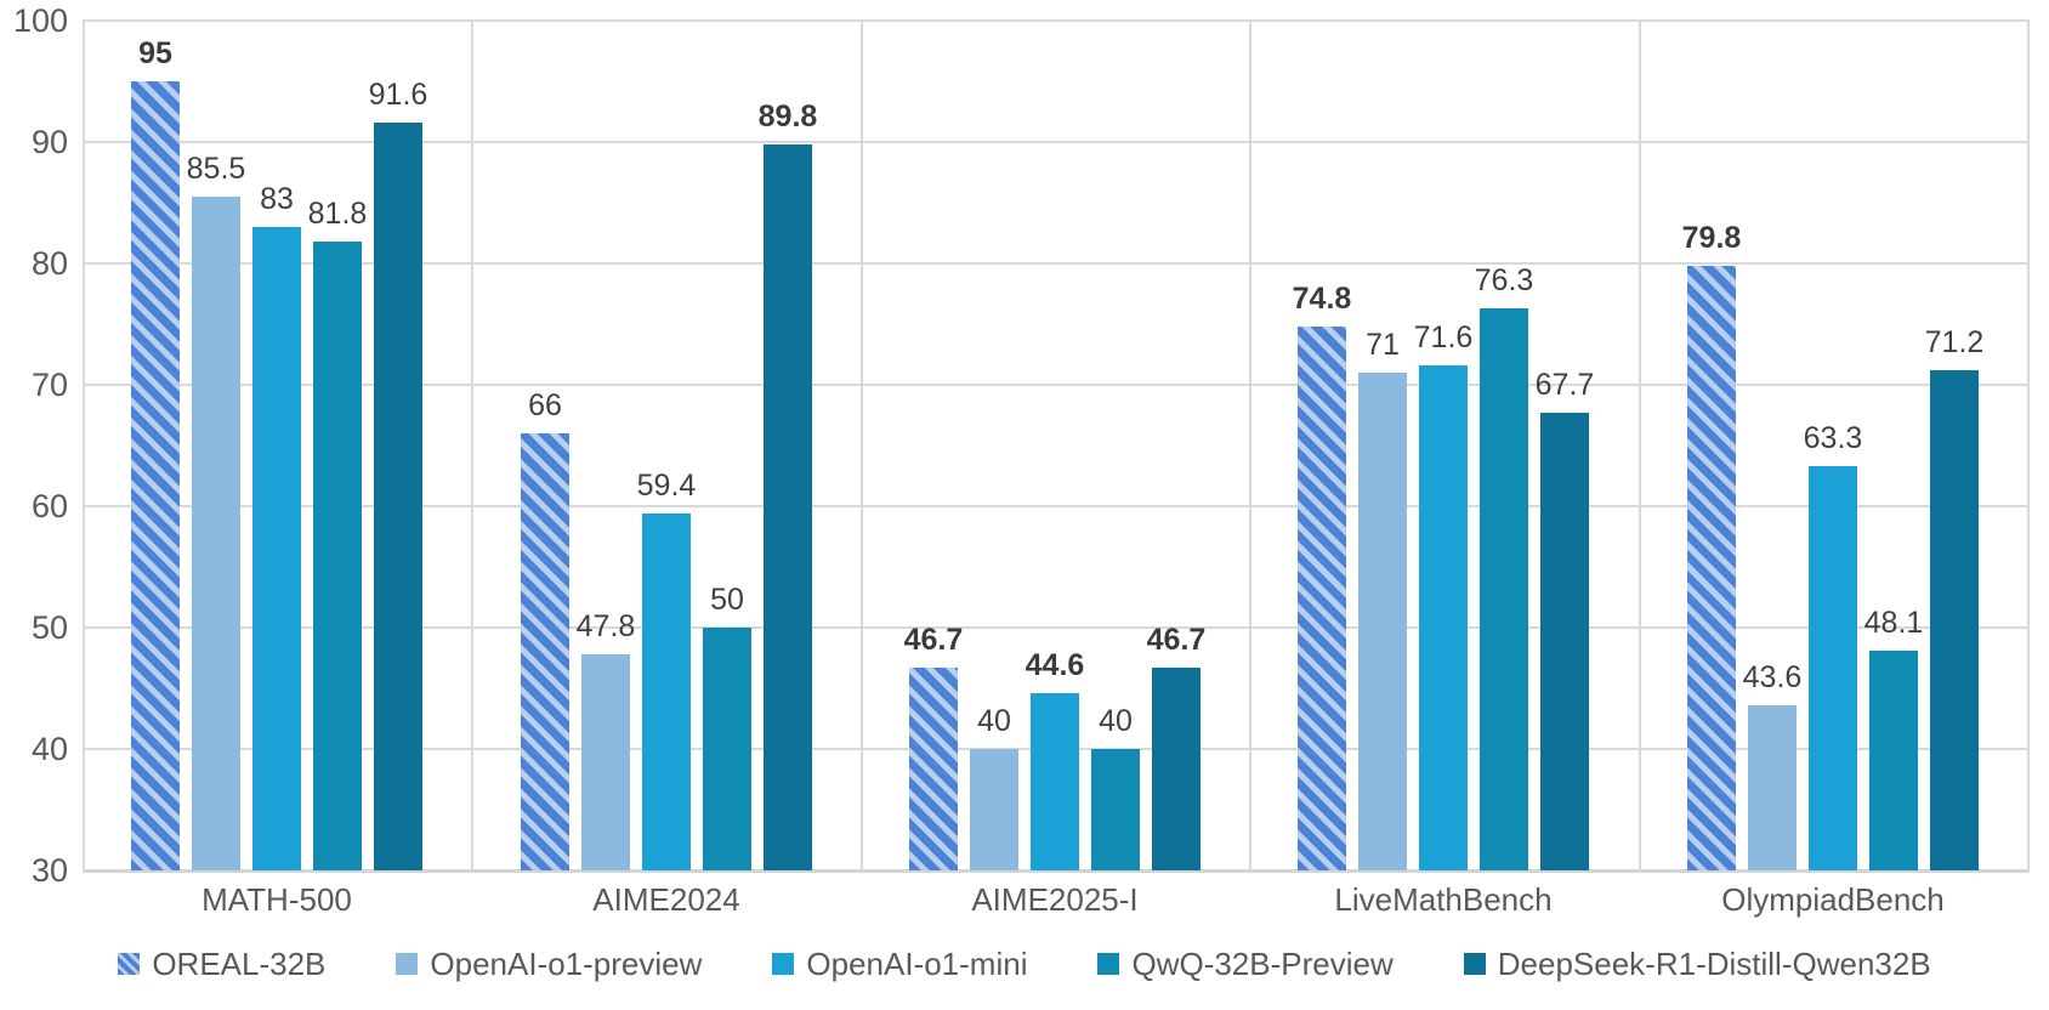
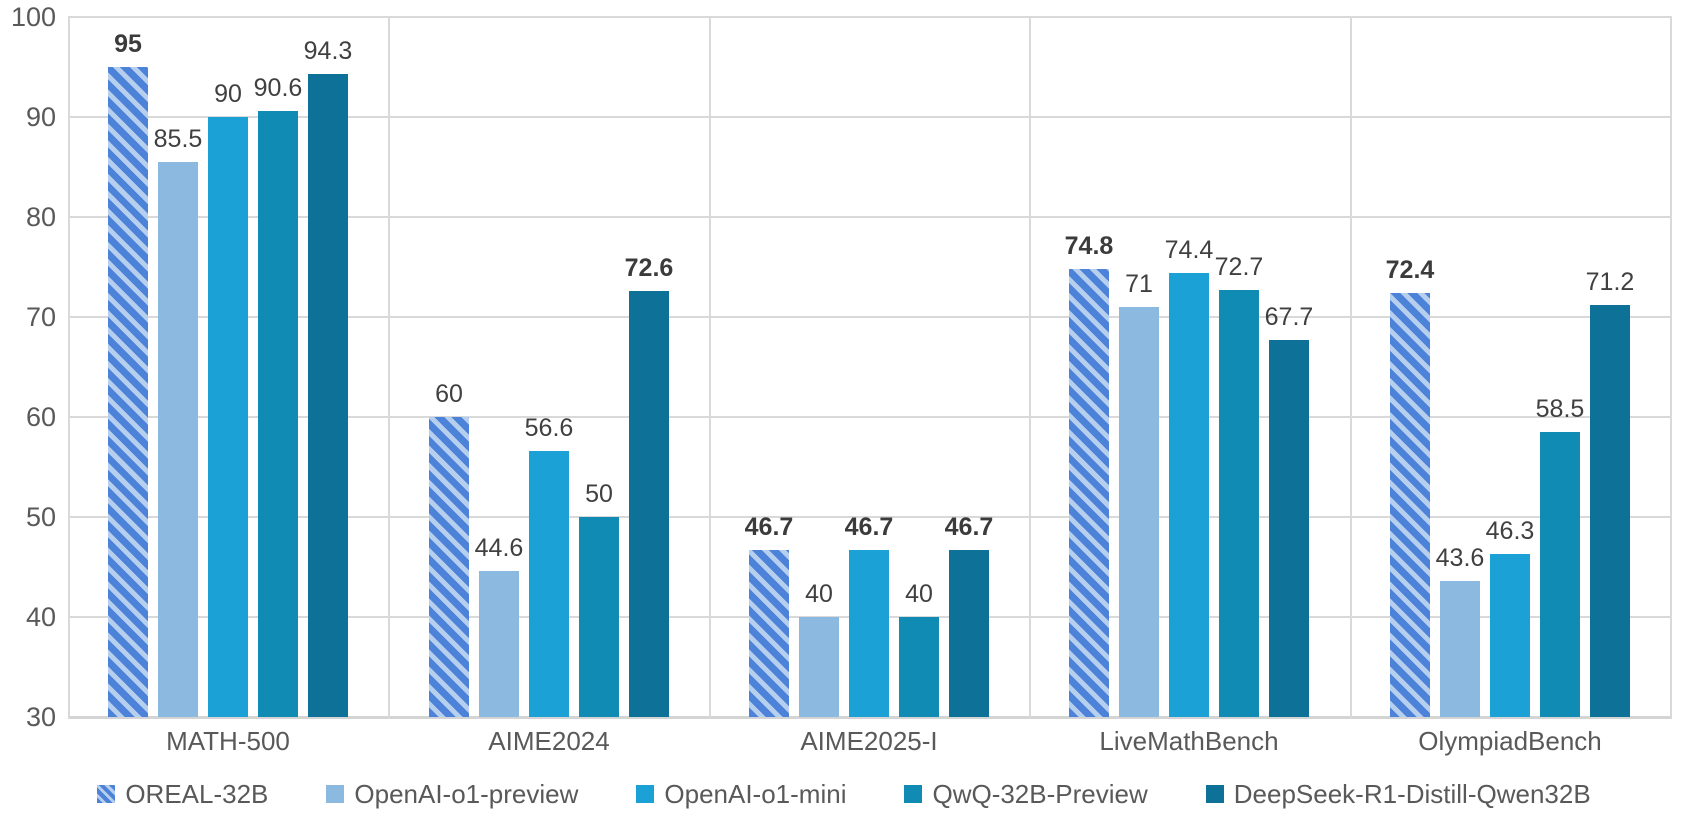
OpenAI-o1-mini/MATH-500: 83 -> 90
QwQ-32B-Preview/MATH-500: 81.8 -> 90.6
DeepSeek-R1-Distill-Qwen32B/MATH-500: 91.6 -> 94.3
OREAL-32B/AIME2024: 66 -> 60
OpenAI-o1-preview/AIME2024: 47.8 -> 44.6
OpenAI-o1-mini/AIME2024: 59.4 -> 56.6
DeepSeek-R1-Distill-Qwen32B/AIME2024: 89.8 -> 72.6
OpenAI-o1-mini/AIME2025-I: 44.6 -> 46.7
OpenAI-o1-mini/LiveMathBench: 71.6 -> 74.4
QwQ-32B-Preview/LiveMathBench: 76.3 -> 72.7
OREAL-32B/OlympiadBench: 79.8 -> 72.4
OpenAI-o1-mini/OlympiadBench: 63.3 -> 46.3
QwQ-32B-Preview/OlympiadBench: 48.1 -> 58.5
